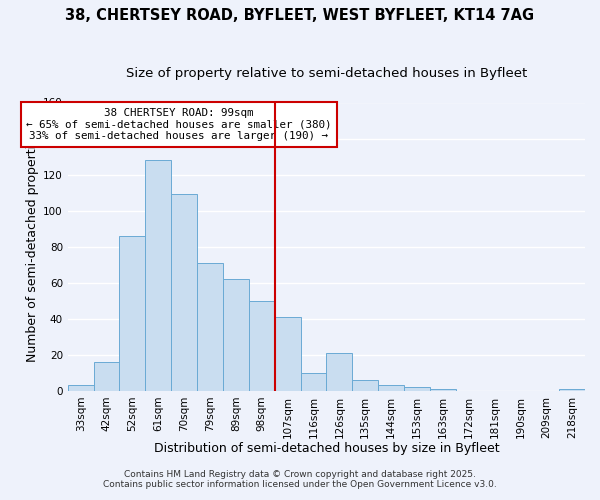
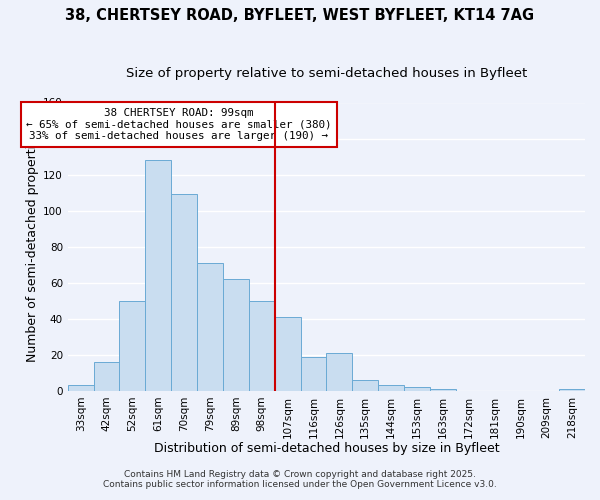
52sqm: 86 -> 50
116sqm: 10 -> 19
